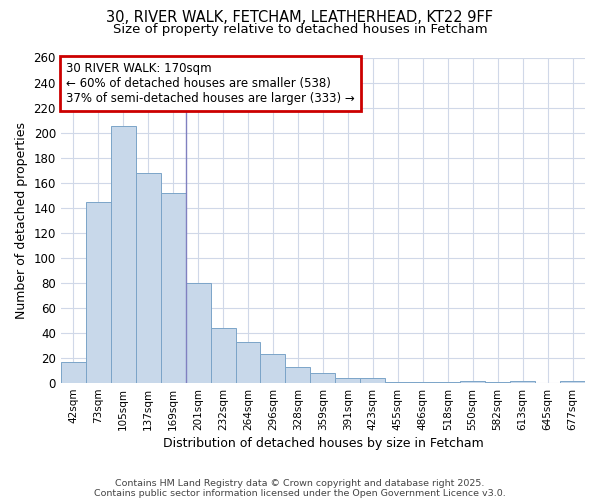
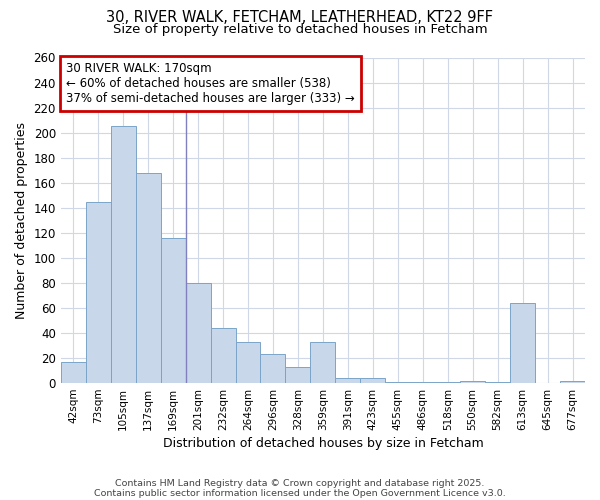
169sqm: 152 -> 116
359sqm: 8 -> 33
613sqm: 2 -> 64
